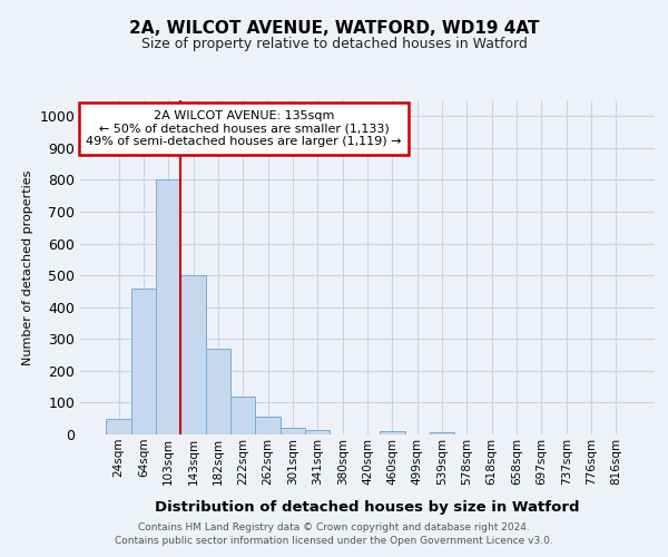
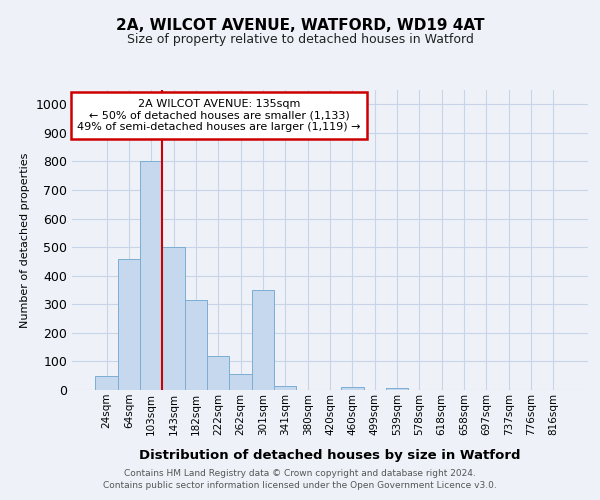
182sqm: 270 -> 315
301sqm: 20 -> 350
